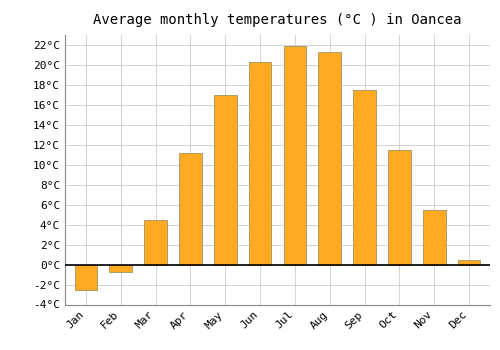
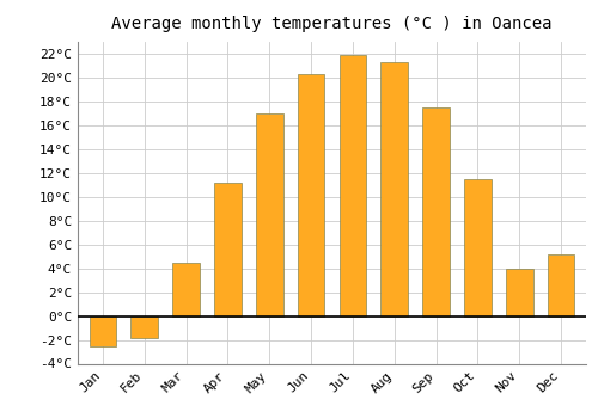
Feb: -0.7°C -> -1.8°C
Nov: 5.5°C -> 4.0°C
Dec: 0.5°C -> 5.2°C
